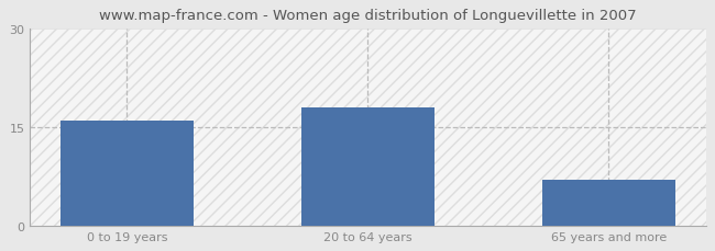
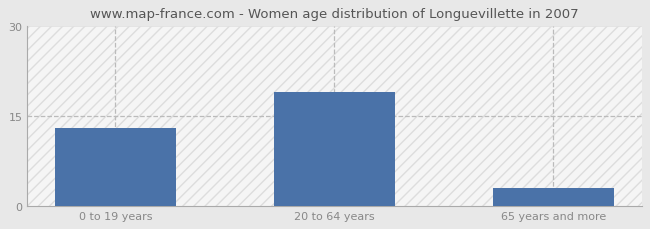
0 to 19 years: 16 -> 13
20 to 64 years: 18 -> 19
65 years and more: 7 -> 3
